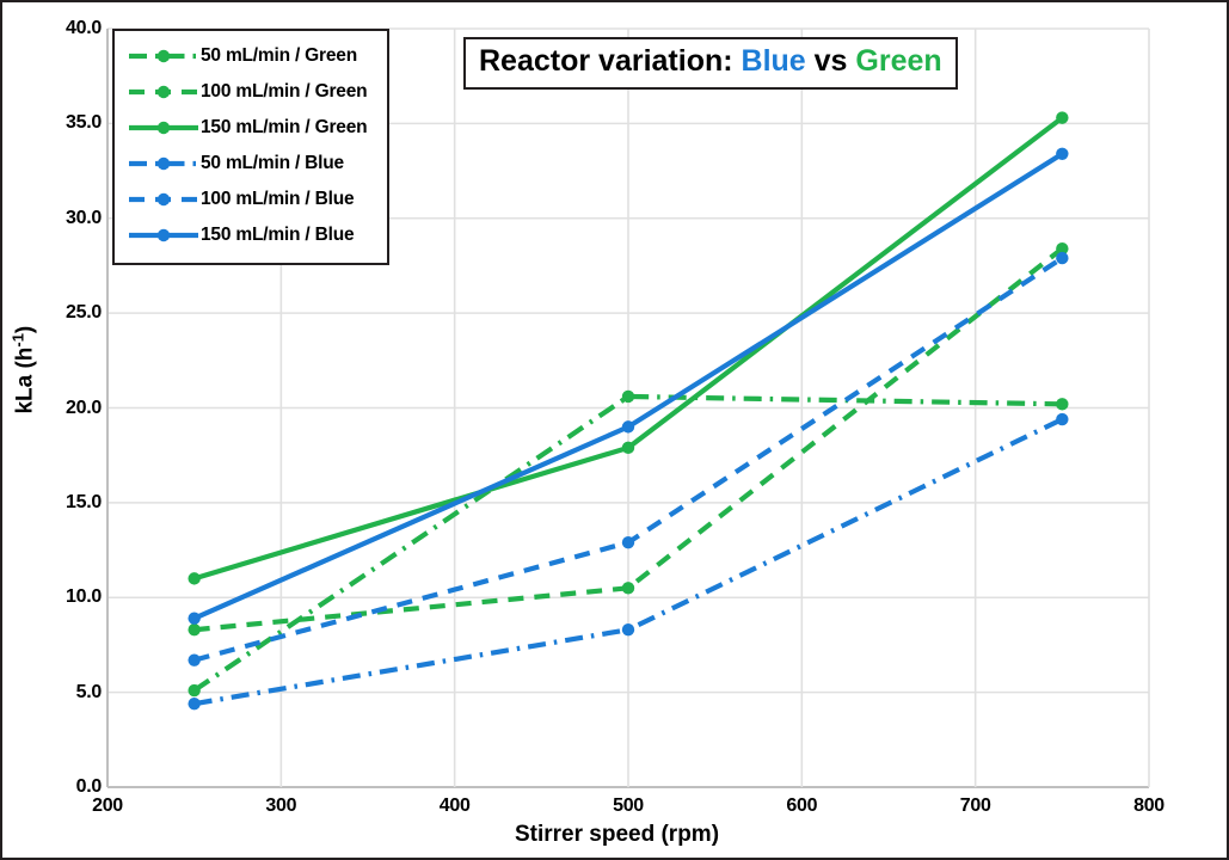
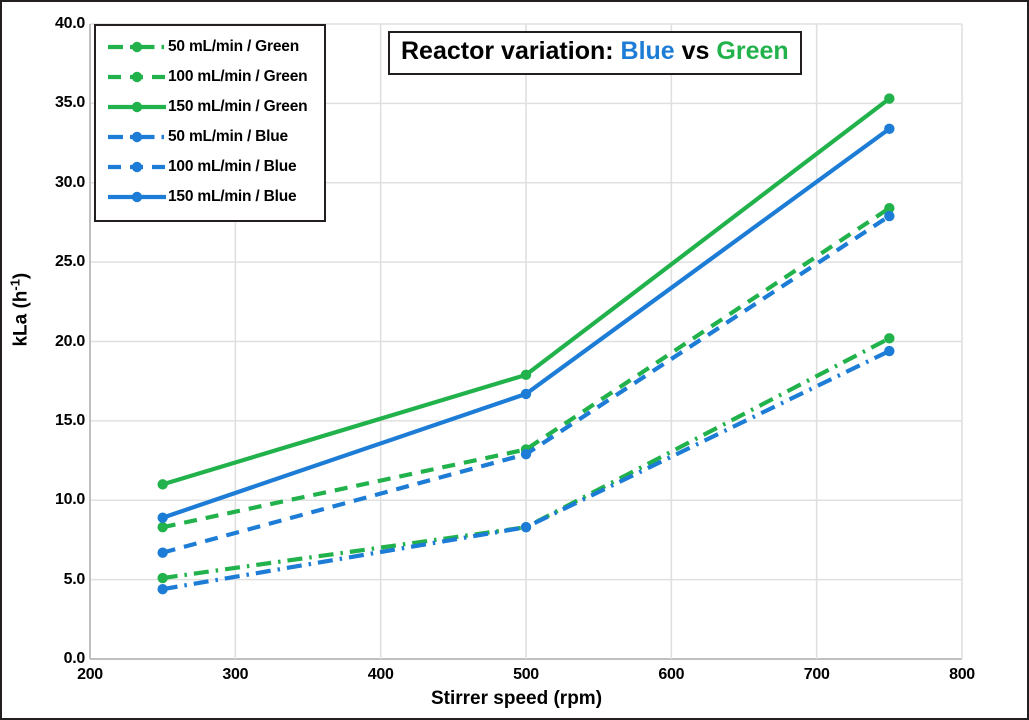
50 mL/min / Green/500: 20.6 -> 8.3
100 mL/min / Green/500: 10.5 -> 13.2
150 mL/min / Blue/500: 19.0 -> 16.7
